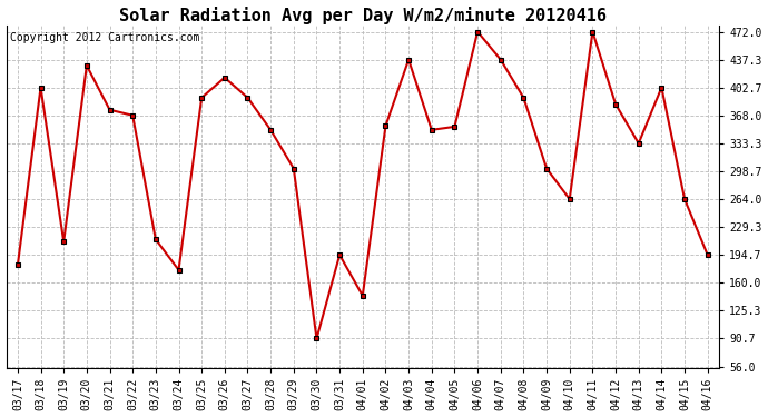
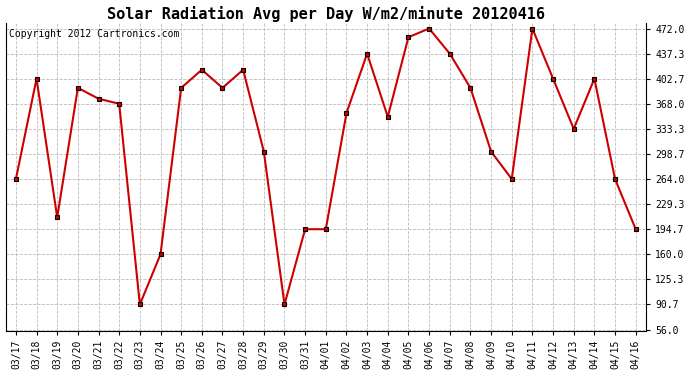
03/17: 182 -> 264
03/20: 430 -> 390
03/23: 214 -> 91
03/24: 176 -> 160
03/28: 350 -> 415
04/01: 144 -> 195
04/05: 354 -> 460
04/12: 382 -> 403
